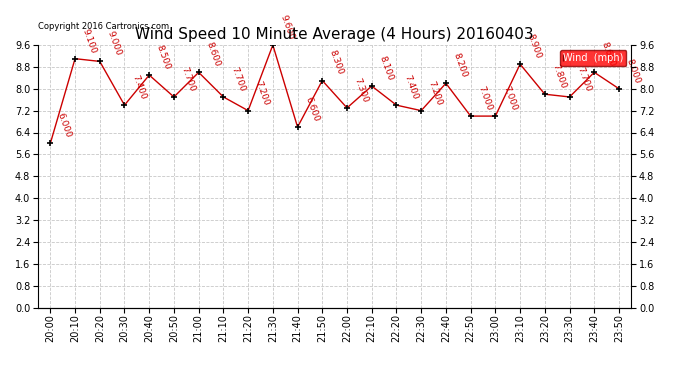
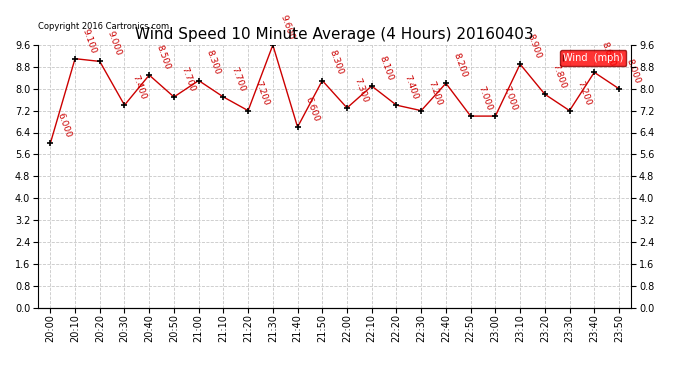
21:00: 8.600 -> 8.300
23:30: 7.700 -> 7.200
